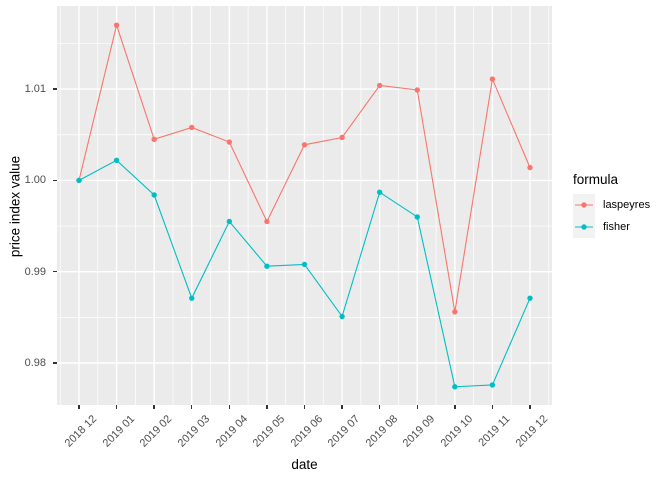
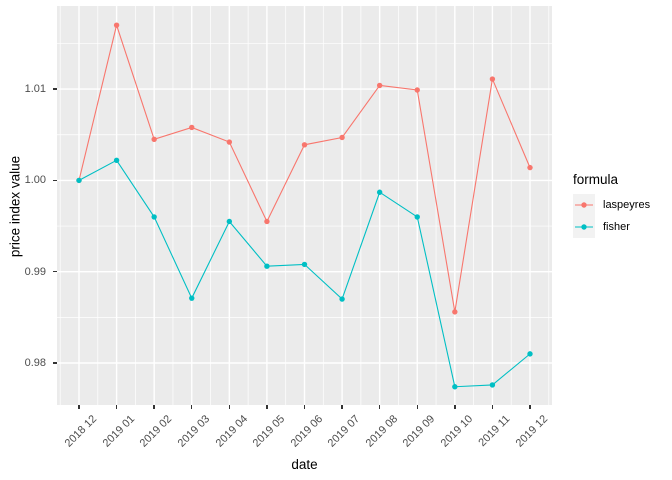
fisher/2019 02: 0.998 -> 0.996
fisher/2019 07: 0.985 -> 0.987
fisher/2019 12: 0.987 -> 0.981
